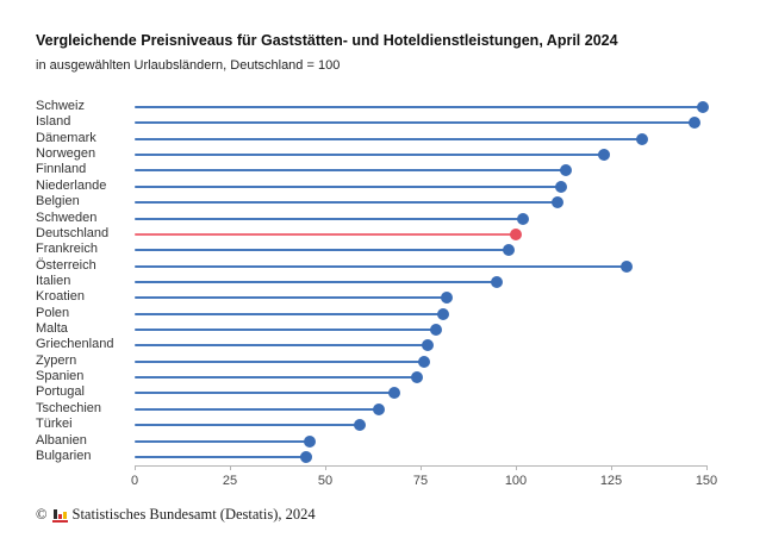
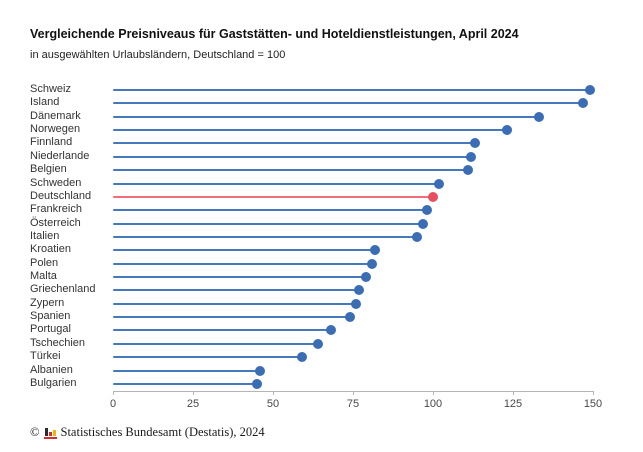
Österreich: 129 -> 97
